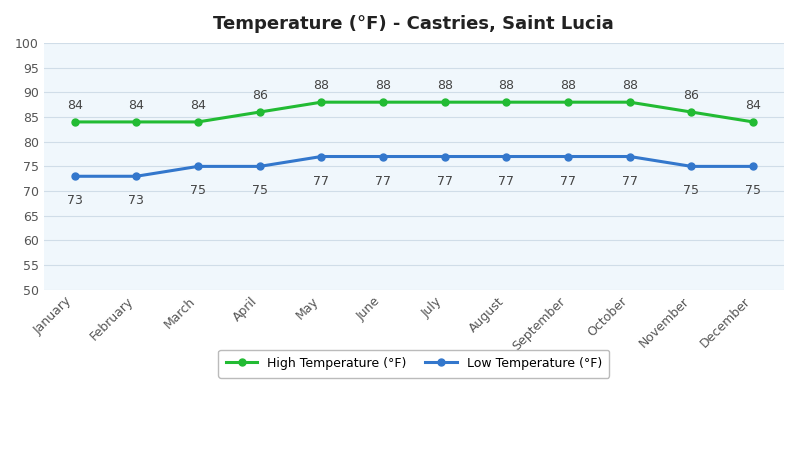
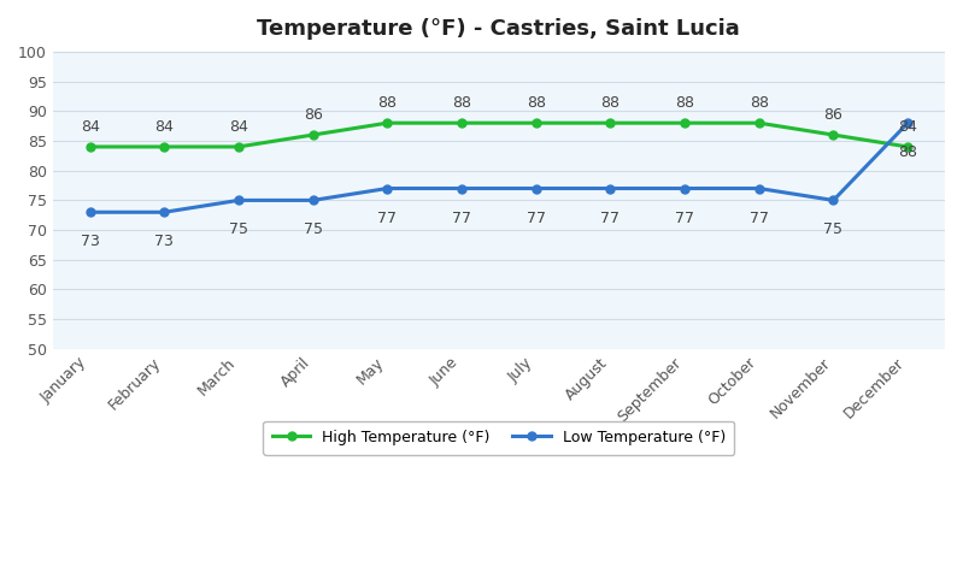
Low Temperature (°F)/December: 75 -> 88
